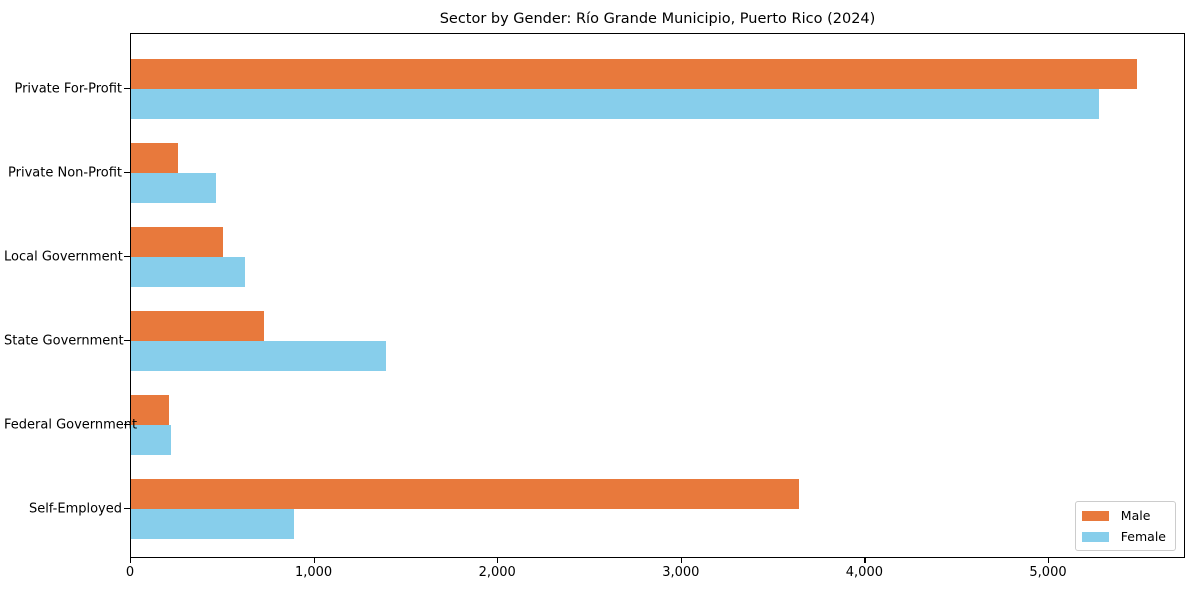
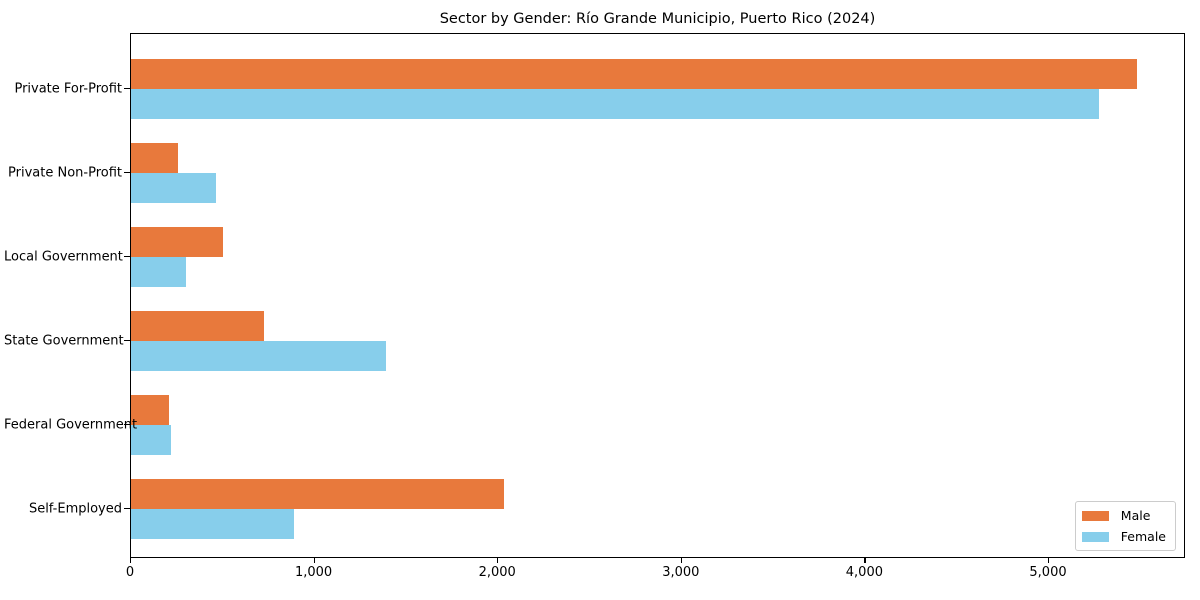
Female/Local Government: 620 -> 300
Male/Self-Employed: 3640 -> 2030
